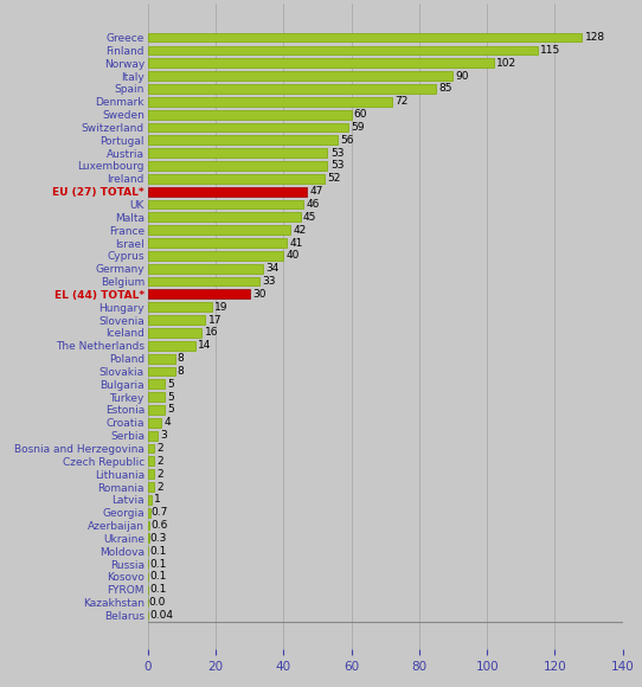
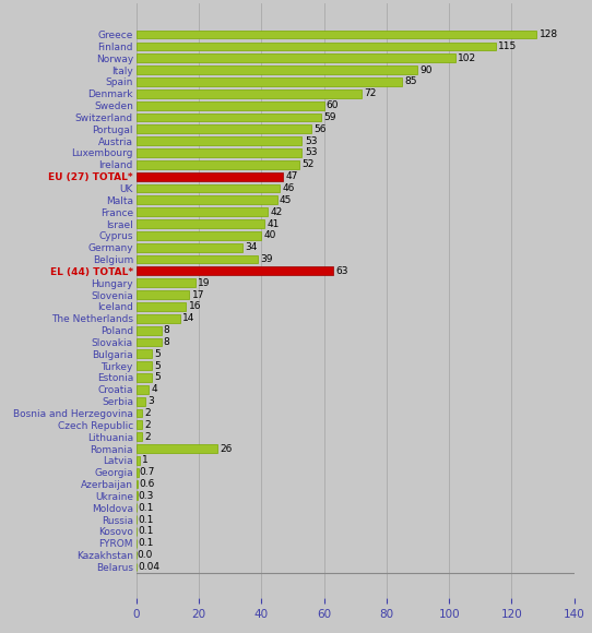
Belgium: 33 -> 39
EL (44) TOTAL*: 30 -> 63
Romania: 2 -> 26
